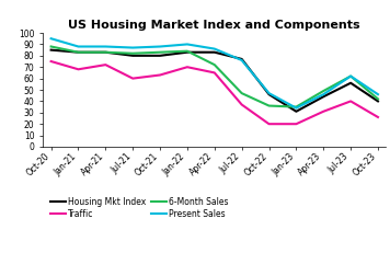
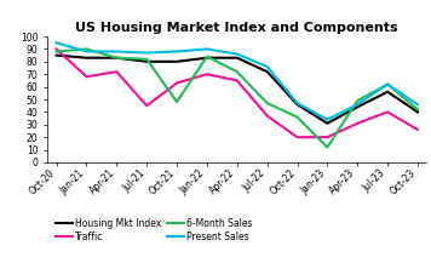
Traffic/Oct-20: 75 -> 90
6-Month Sales/Jan-21: 83 -> 90
Traffic/Jul-21: 60 -> 45
6-Month Sales/Oct-21: 83 -> 48
Housing Mkt Index/Jul-22: 77 -> 72
6-Month Sales/Jan-23: 35 -> 12
